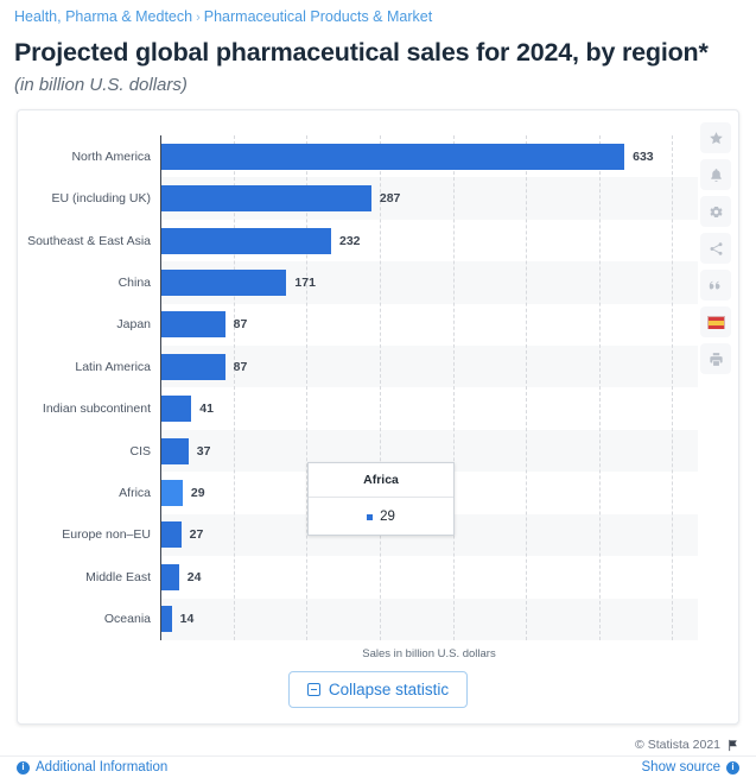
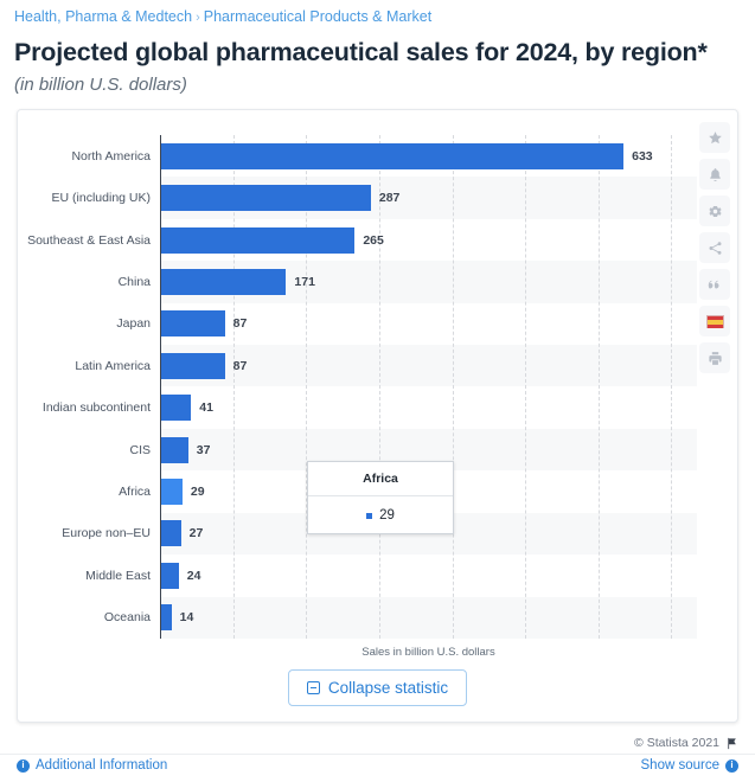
Southeast & East Asia: 232 -> 265
